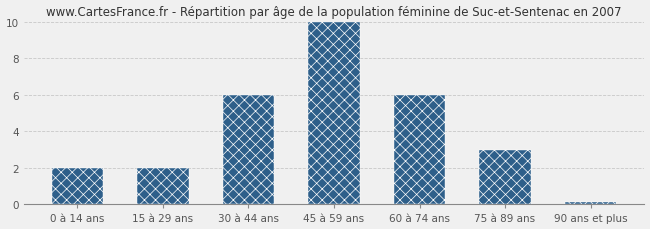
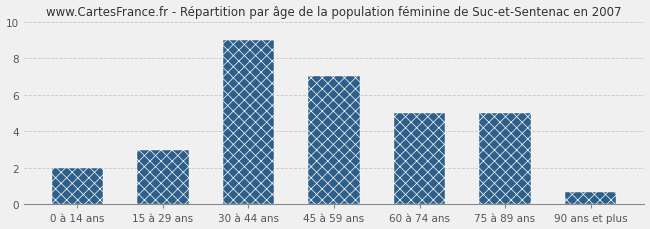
15 à 29 ans: 2.0 -> 3.0
30 à 44 ans: 6.0 -> 9.0
45 à 59 ans: 10.0 -> 7.0
60 à 74 ans: 6.0 -> 5.0
75 à 89 ans: 3.0 -> 5.0
90 ans et plus: 0.1 -> 0.7
